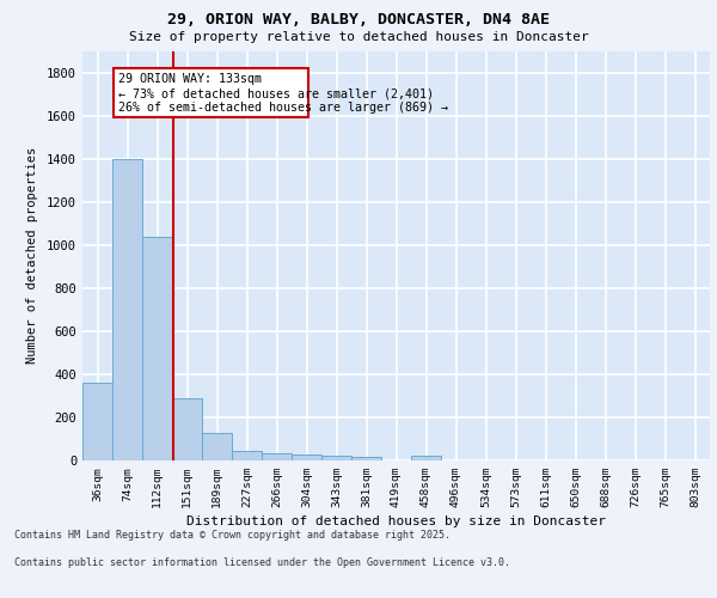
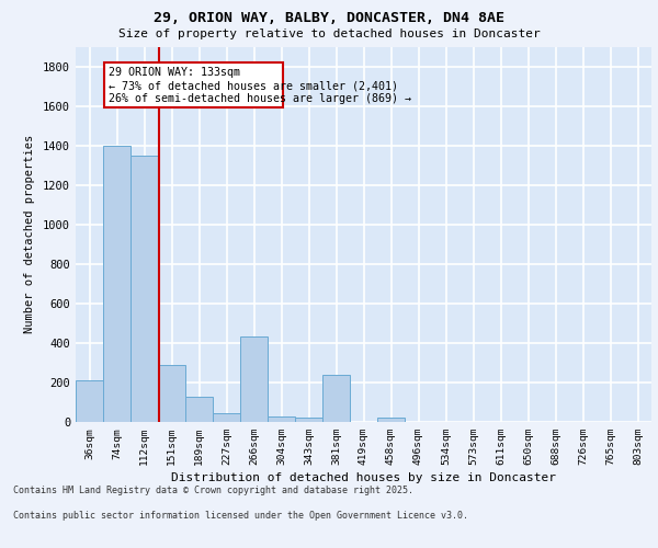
36sqm: 360 -> 210
112sqm: 1040 -> 1350
266sqm: 40 -> 430
381sqm: 20 -> 240
